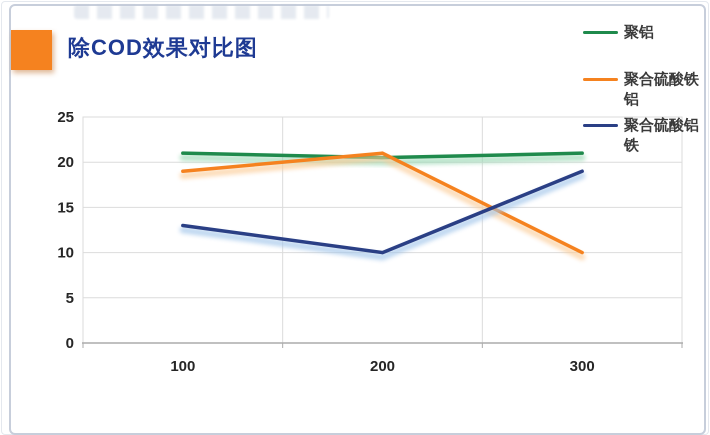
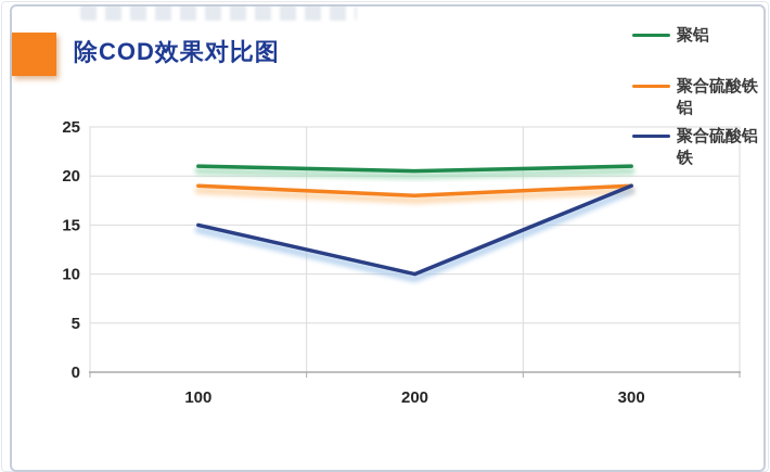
聚合硫酸铝铁/100: 13 -> 15
聚合硫酸铁铝/200: 21 -> 18
聚合硫酸铁铝/300: 10 -> 19
